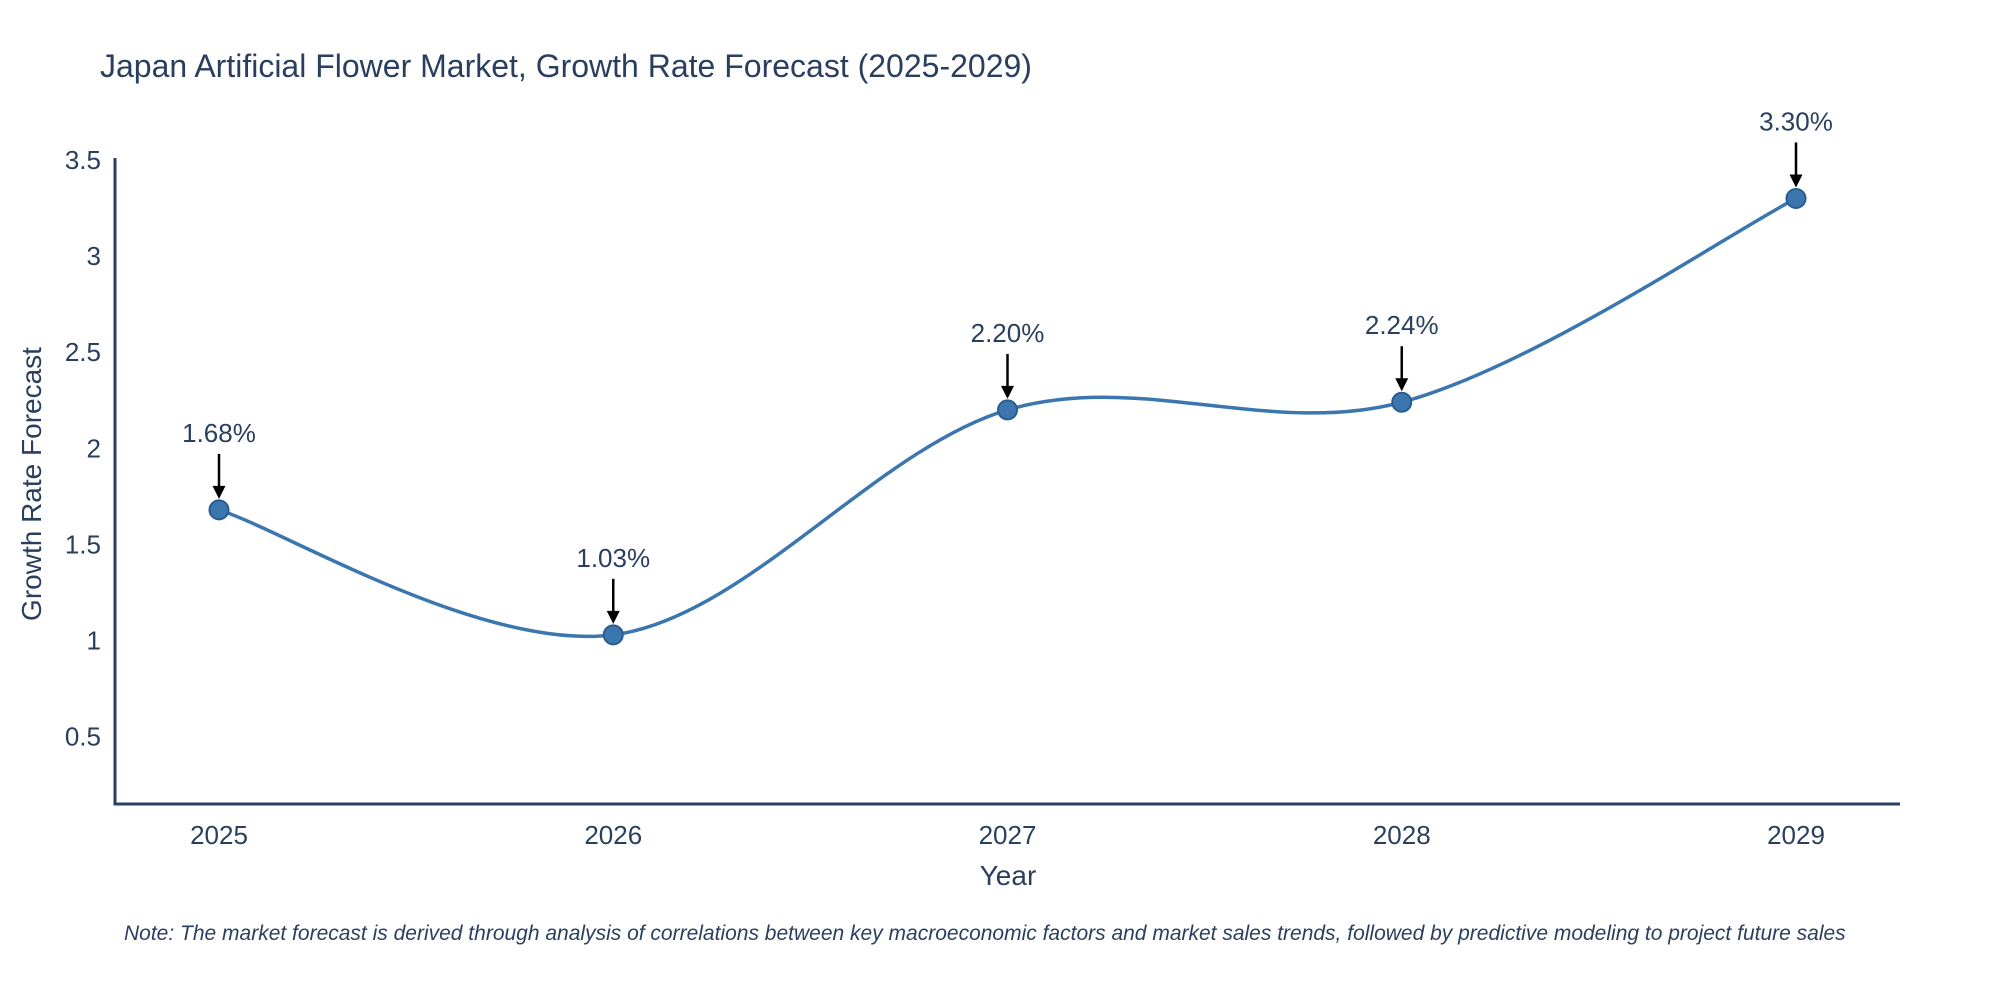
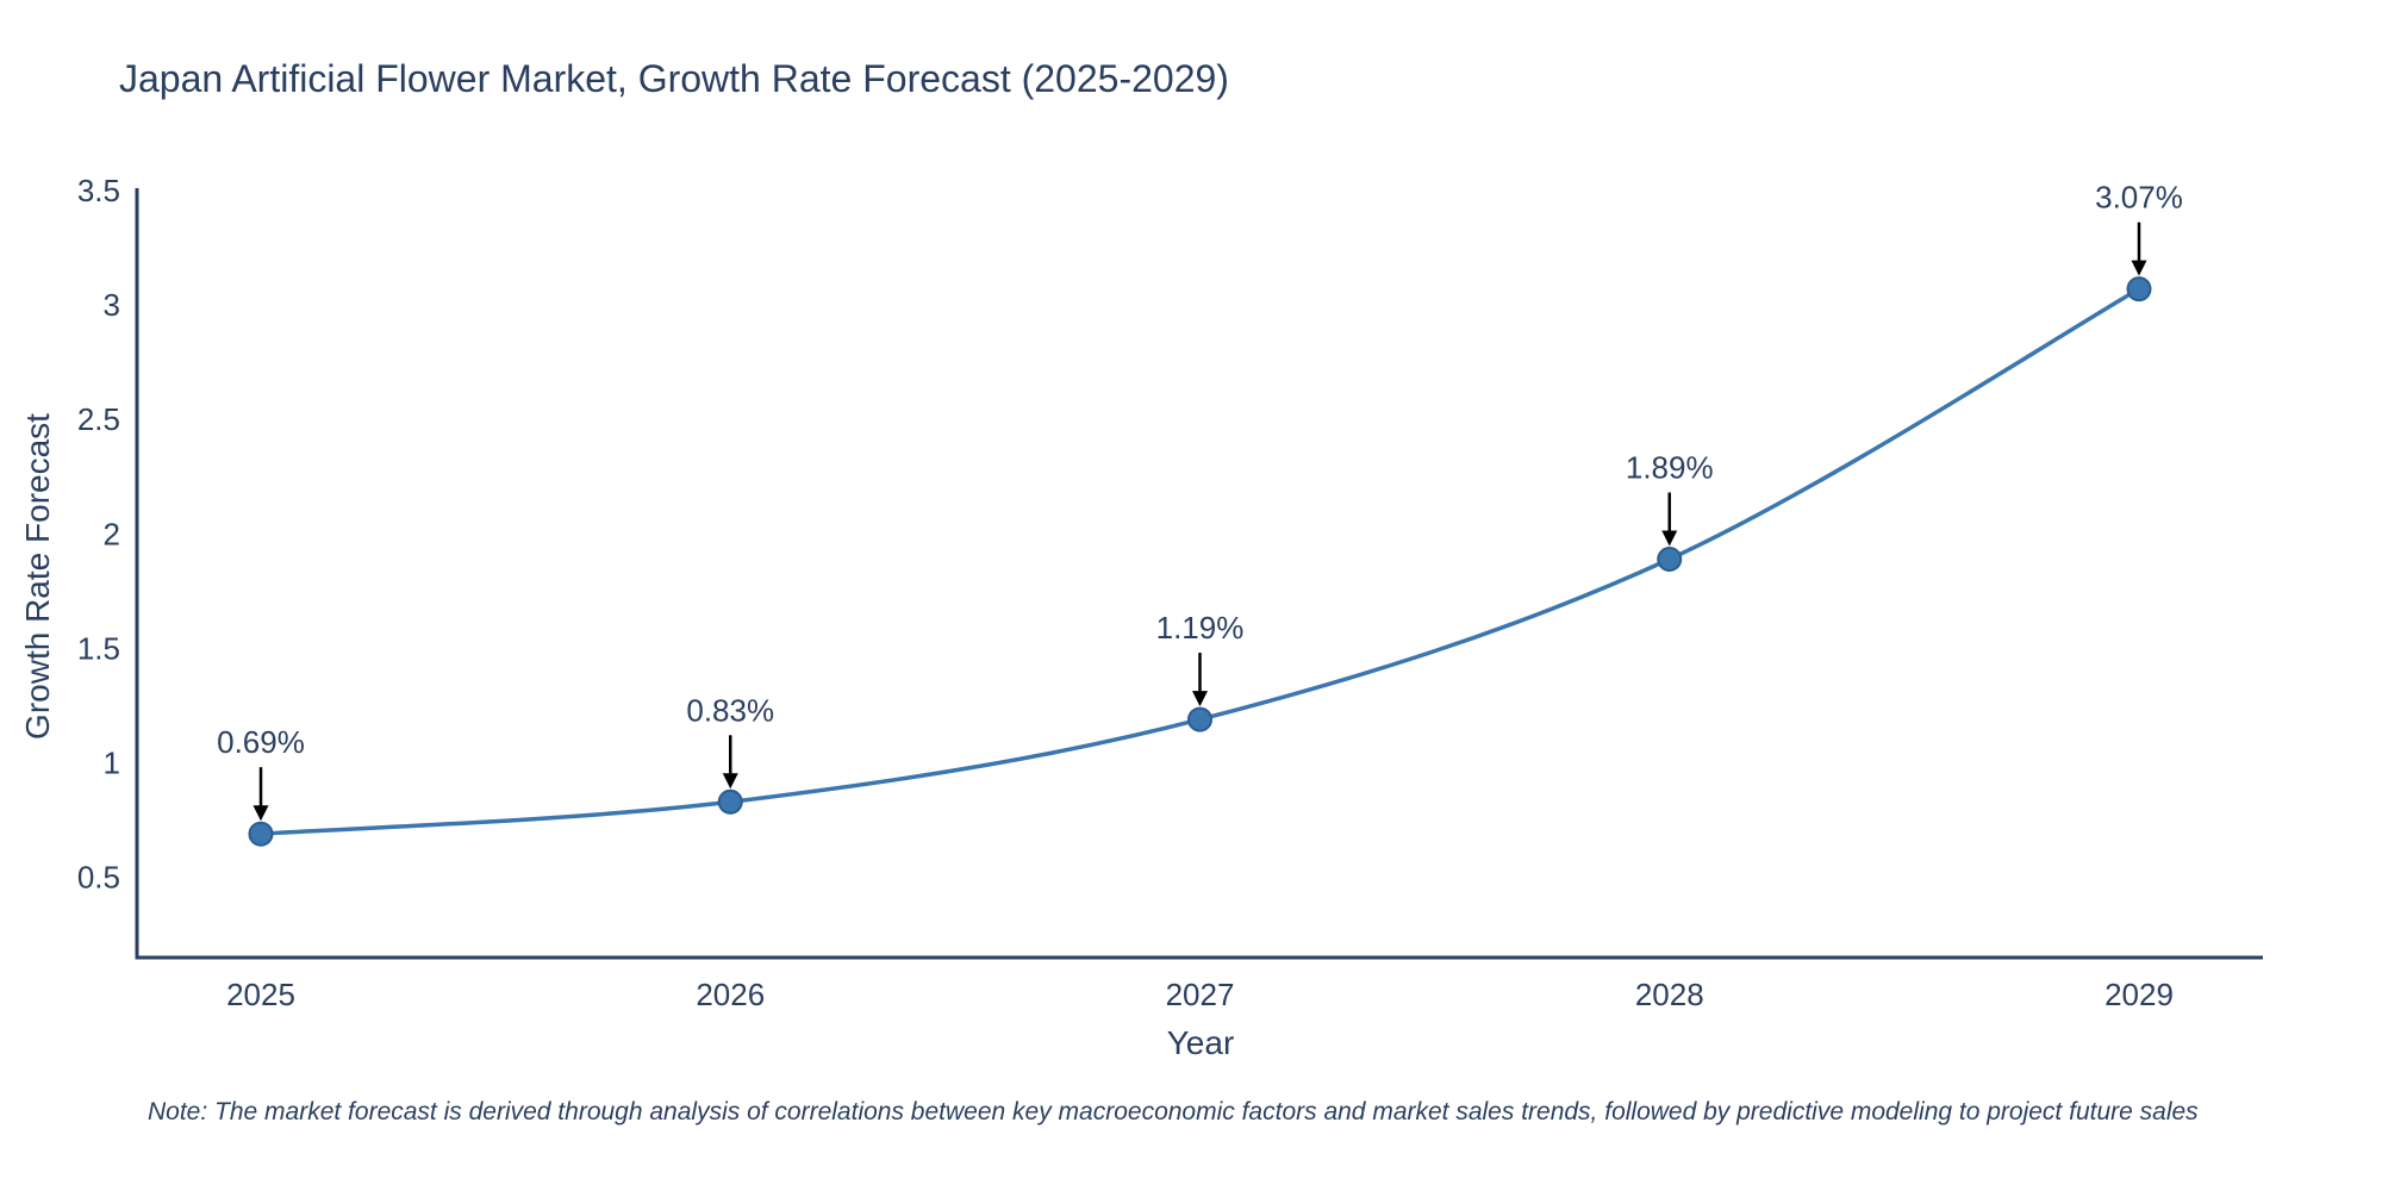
2025: 1.68% -> 0.69%
2026: 1.03% -> 0.83%
2027: 2.20% -> 1.19%
2028: 2.24% -> 1.89%
2029: 3.30% -> 3.07%
